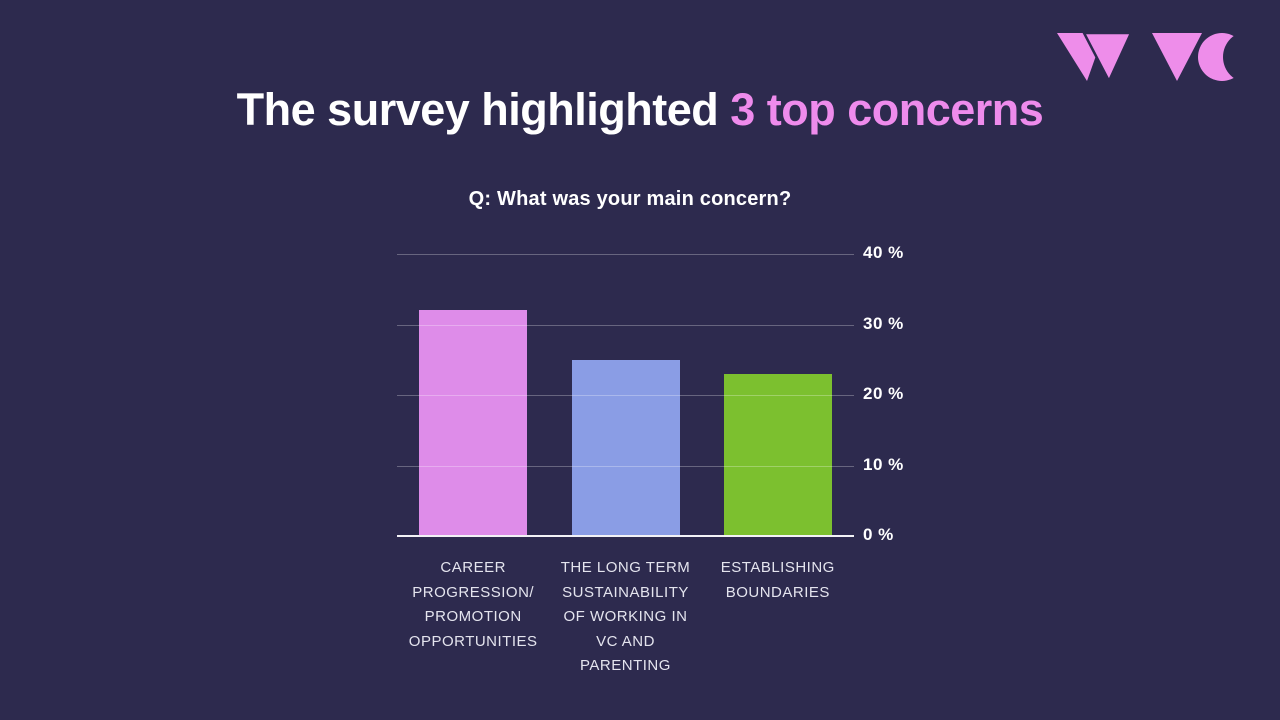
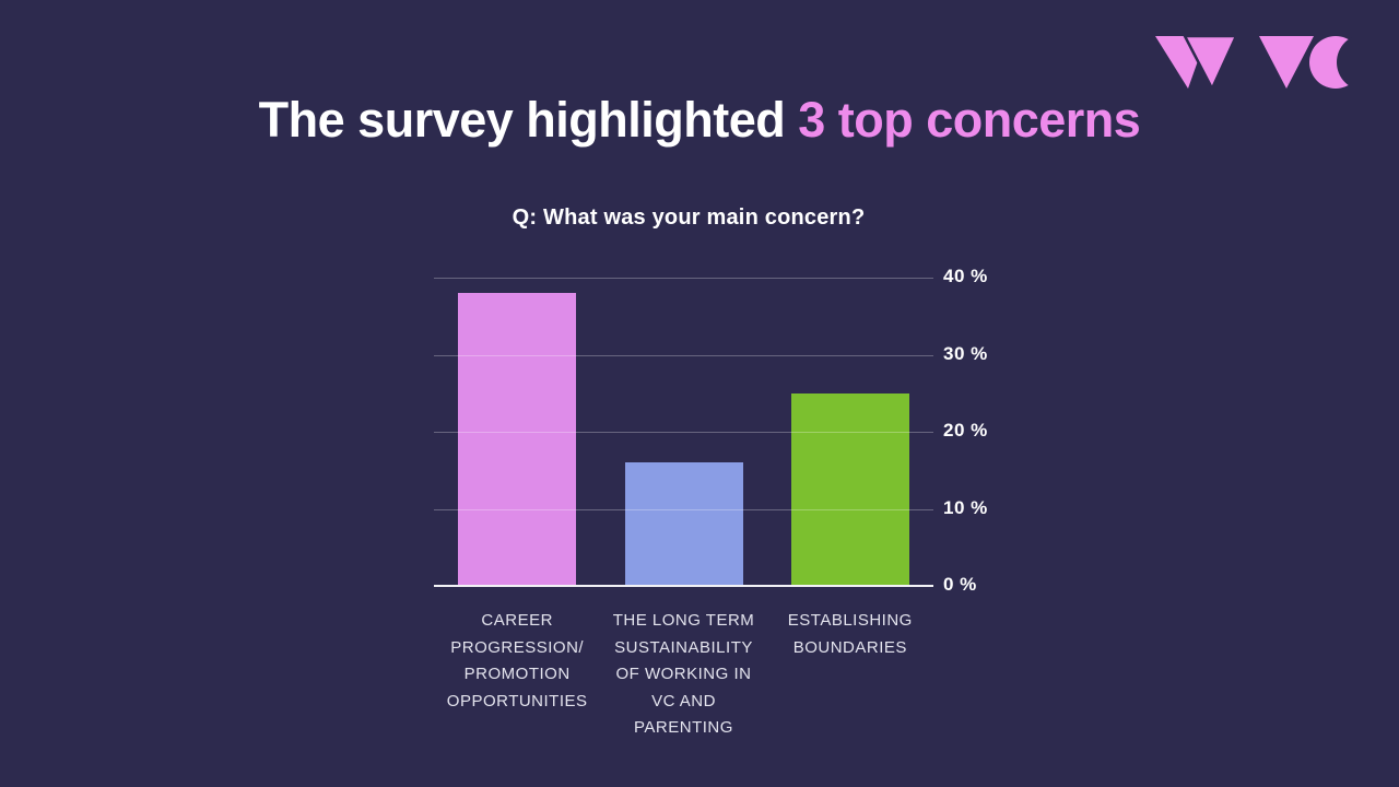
CAREER PROGRESSION/ PROMOTION OPPORTUNITIES: 32% -> 38%
THE LONG TERM SUSTAINABILITY OF WORKING IN VC AND PARENTING: 25% -> 16%
ESTABLISHING BOUNDARIES: 23% -> 25%
